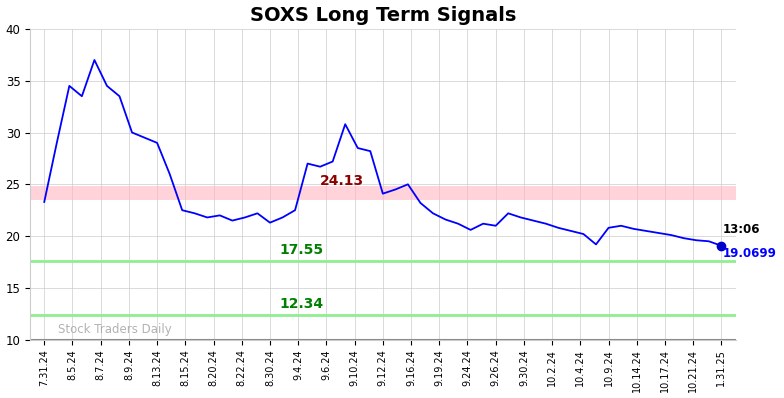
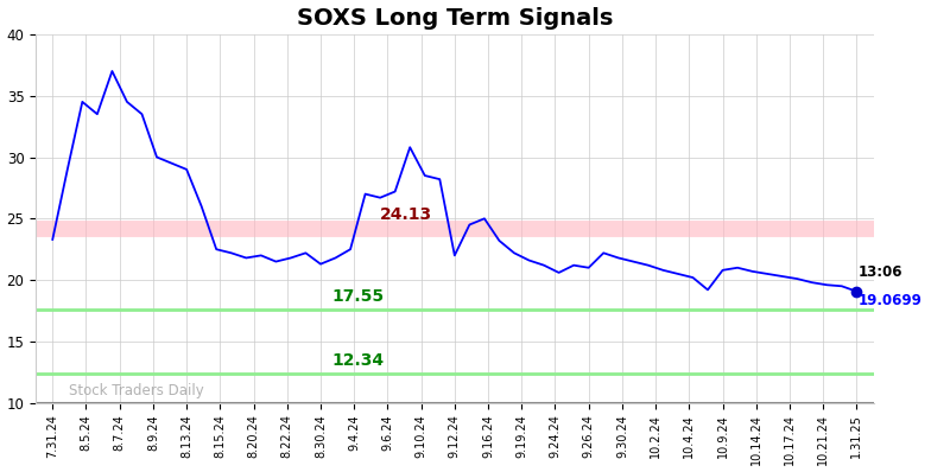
9.12.24: 24.1 -> 22.0
